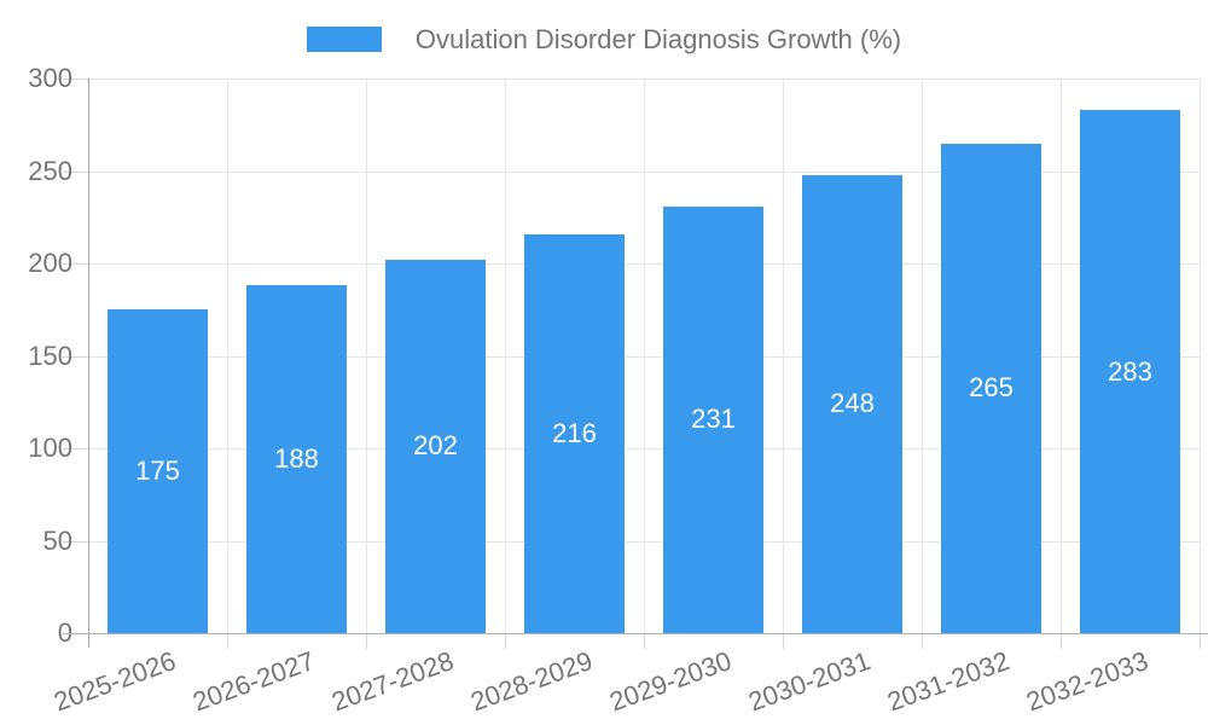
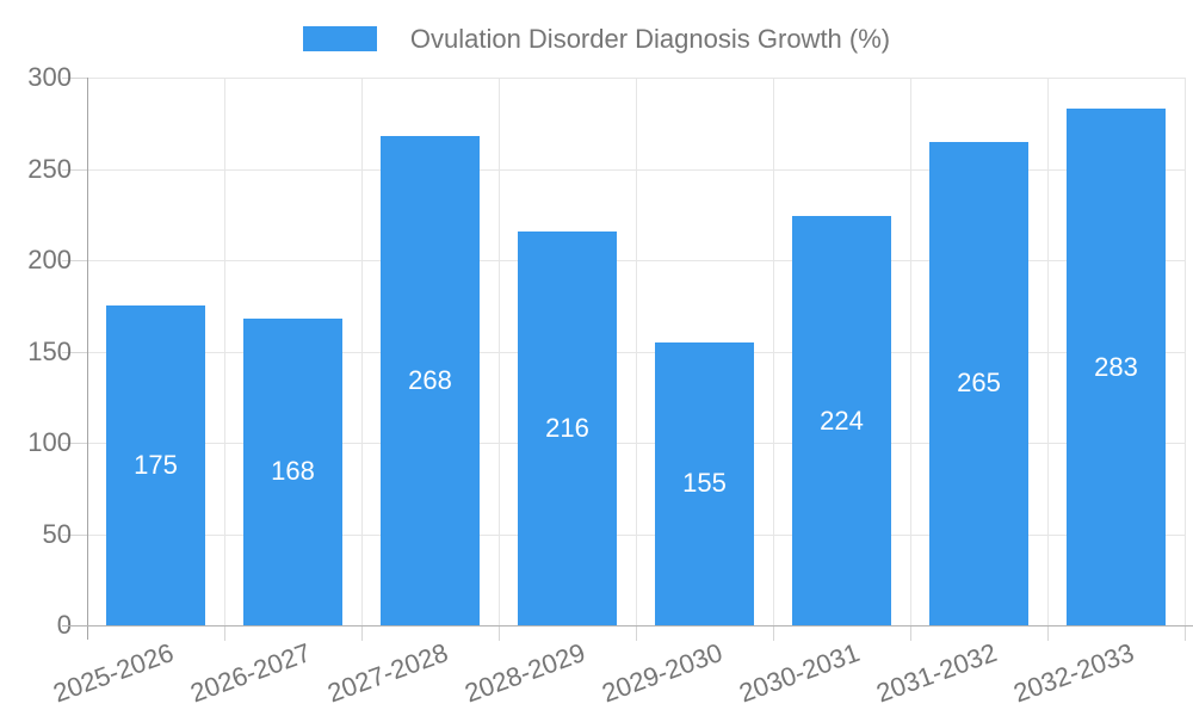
2026-2027: 188 -> 168
2027-2028: 202 -> 268
2029-2030: 231 -> 155
2030-2031: 248 -> 224
